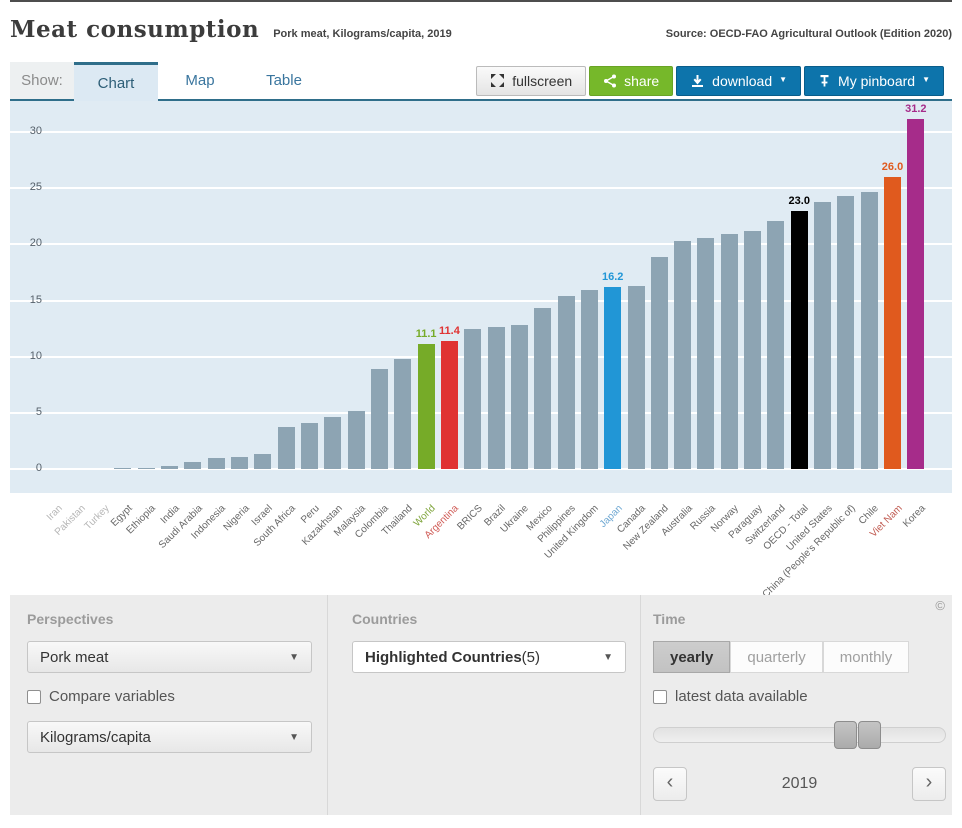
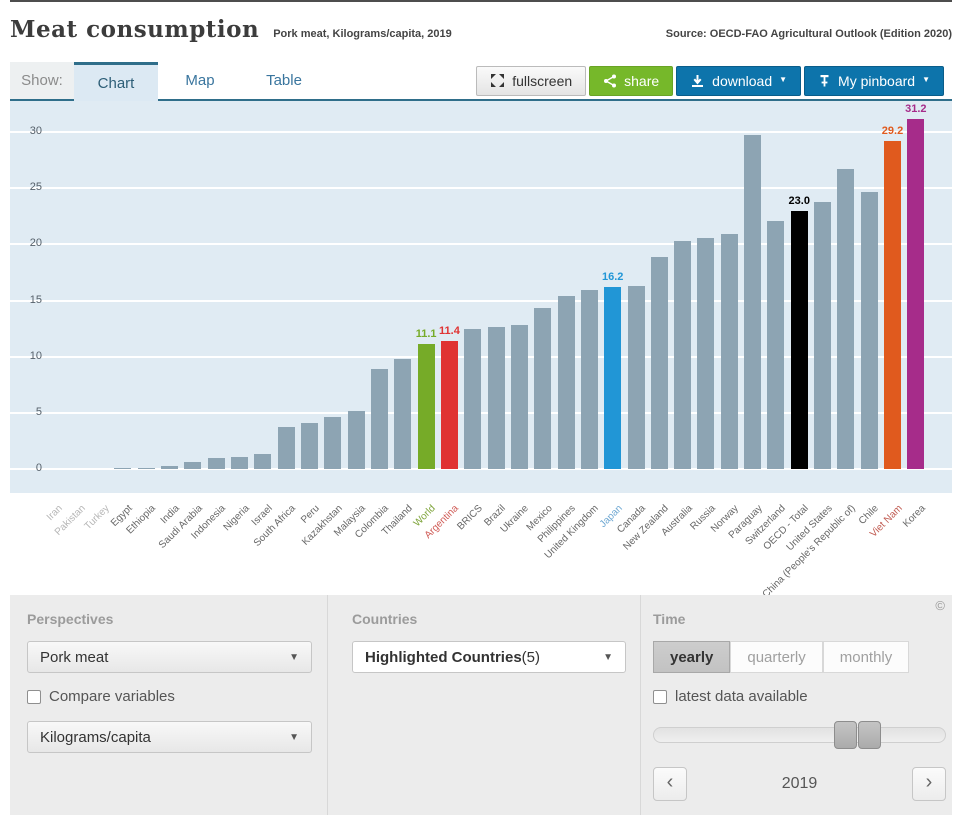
Paraguay: 21.2 -> 29.7
China (People's Republic of): 24.3 -> 26.7
Viet Nam: 26.0 -> 29.2
